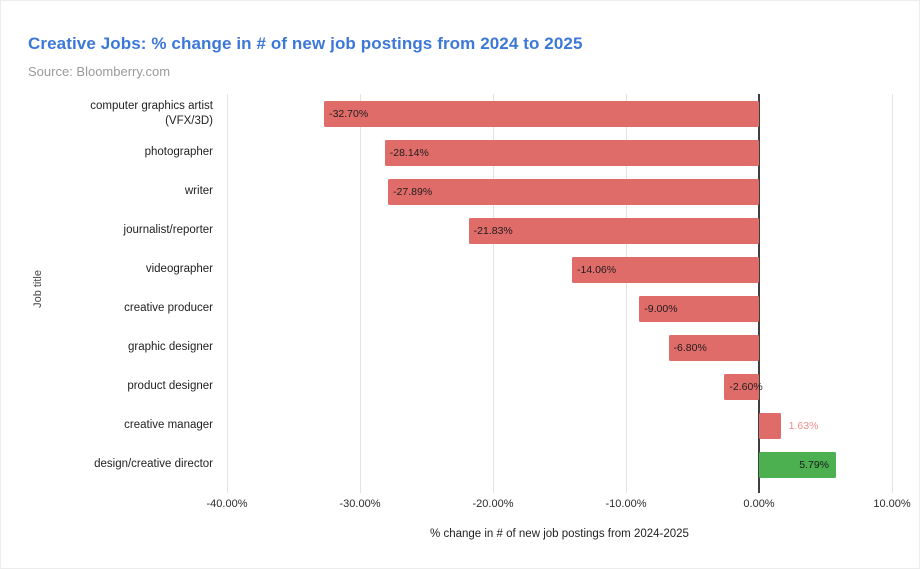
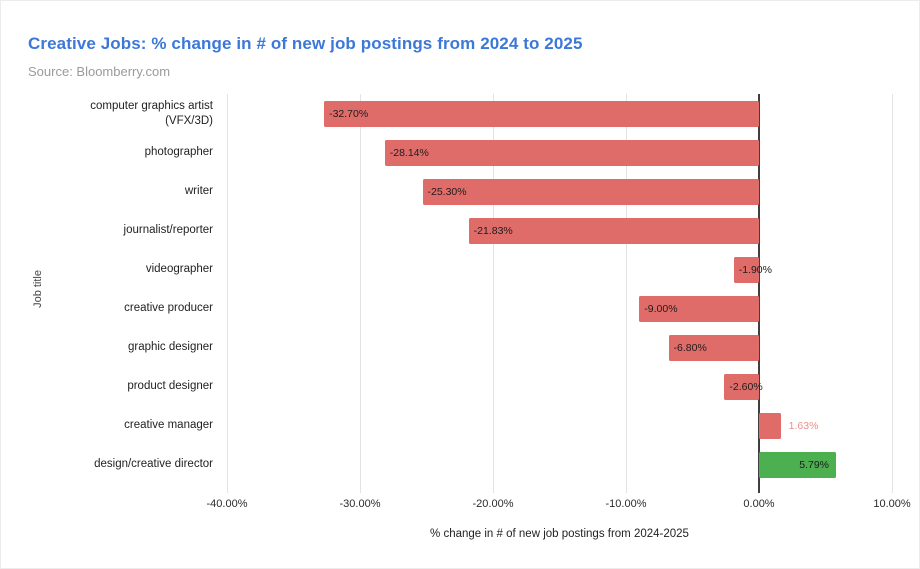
writer: -27.89% -> -25.30%
videographer: -14.06% -> -1.90%
